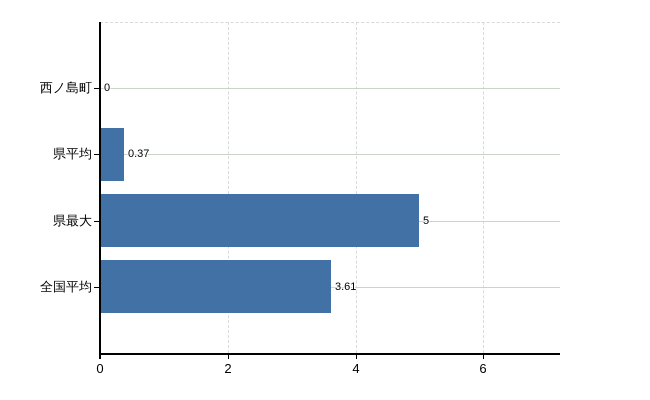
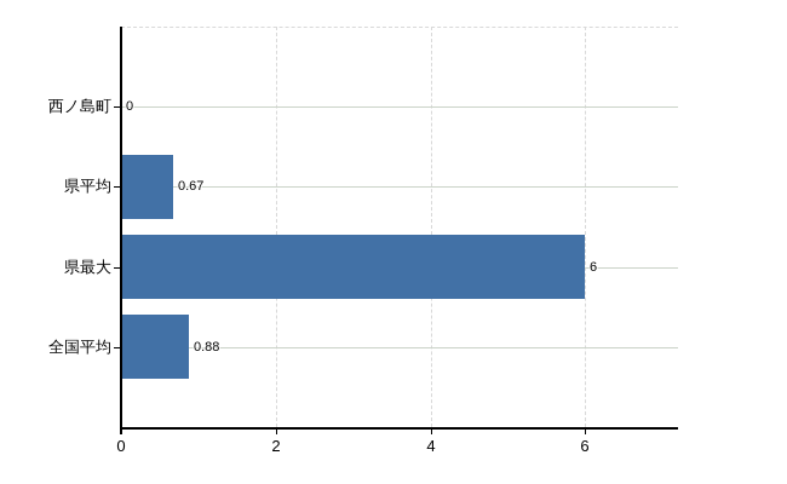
県平均: 0.37 -> 0.67
県最大: 5 -> 6
全国平均: 3.61 -> 0.88
